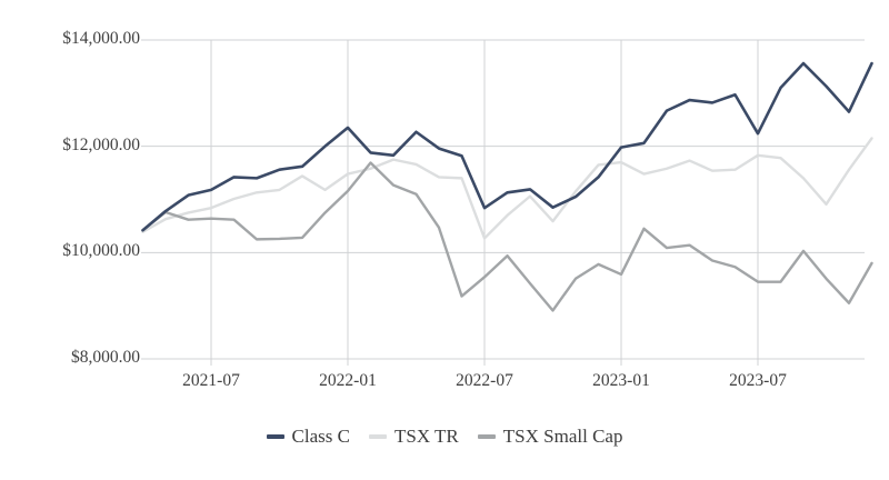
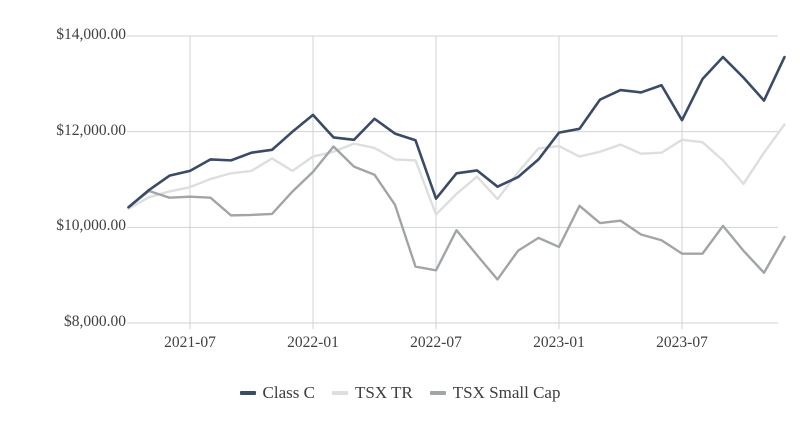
Class C/2022-07: $10800 -> $10600
TSX Small Cap/2022-07: $9500 -> $9100
